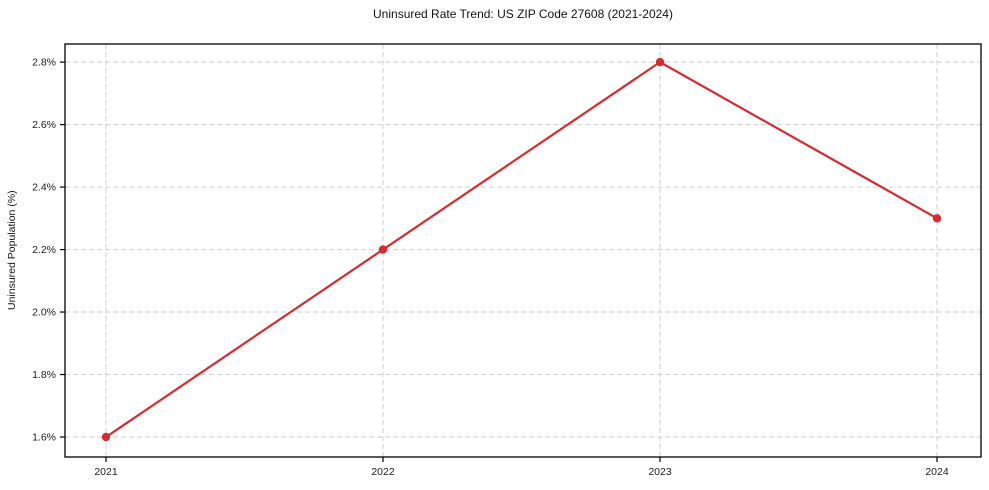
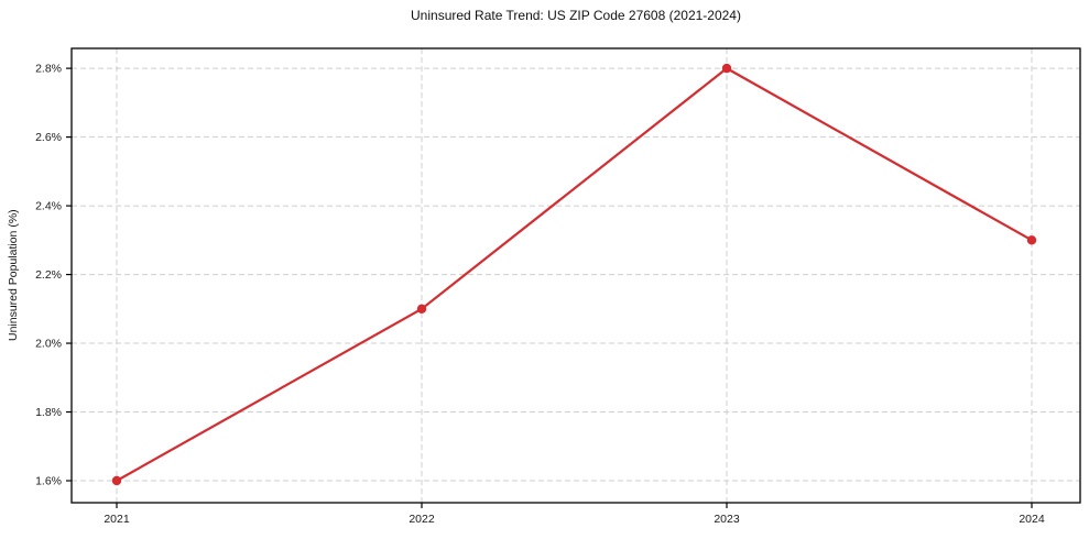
2022: 2.2% -> 2.1%
